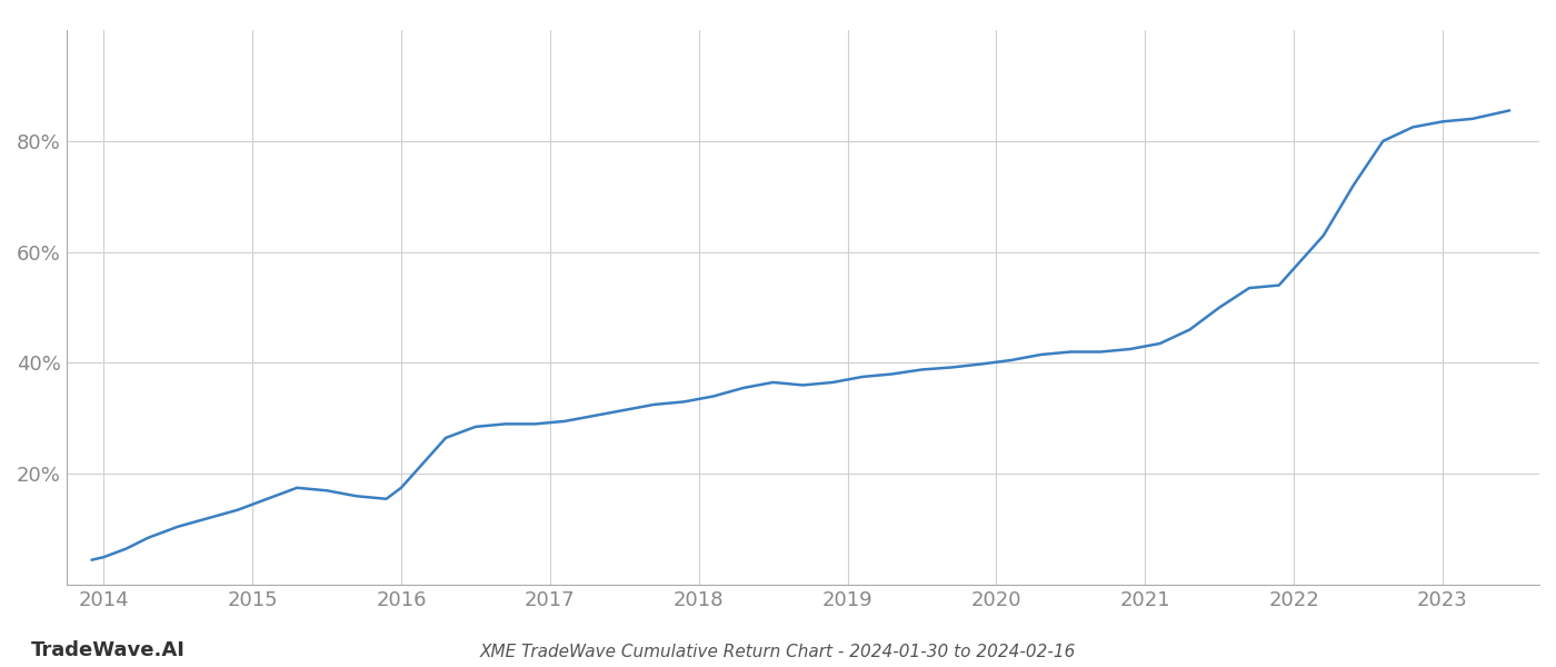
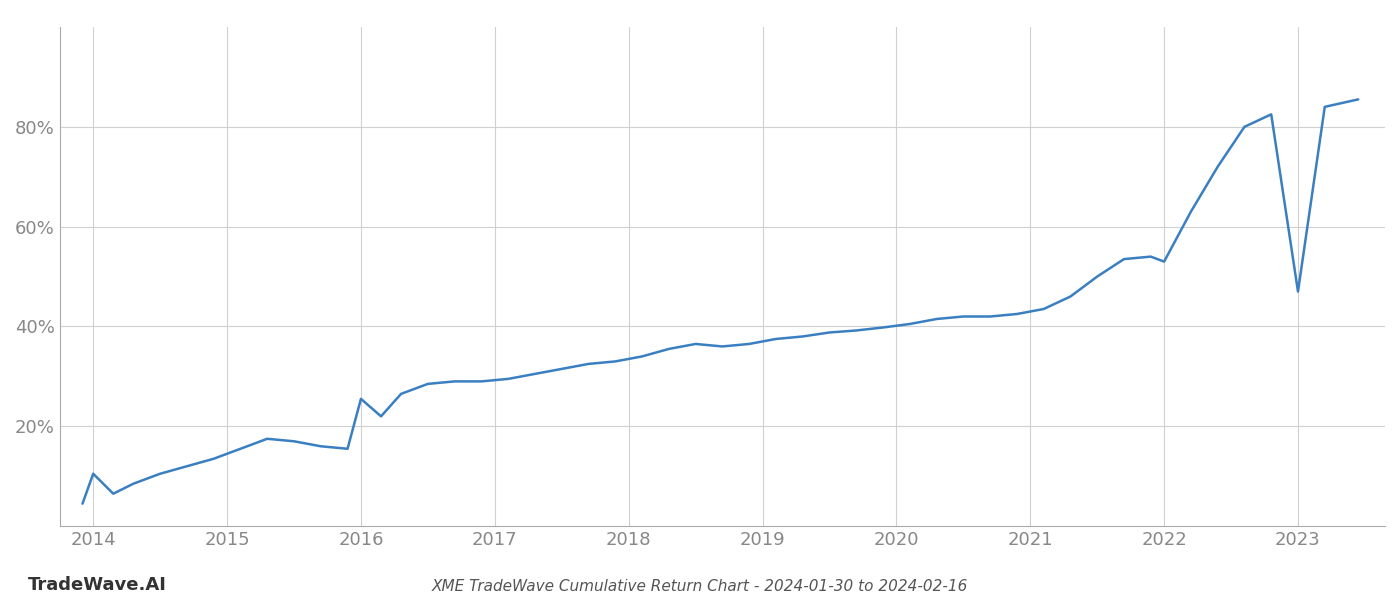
2014: 5.0% -> 10.5%
2016: 17.5% -> 25.5%
2022: 57.0% -> 53.0%
2023: 83.5% -> 47.0%
